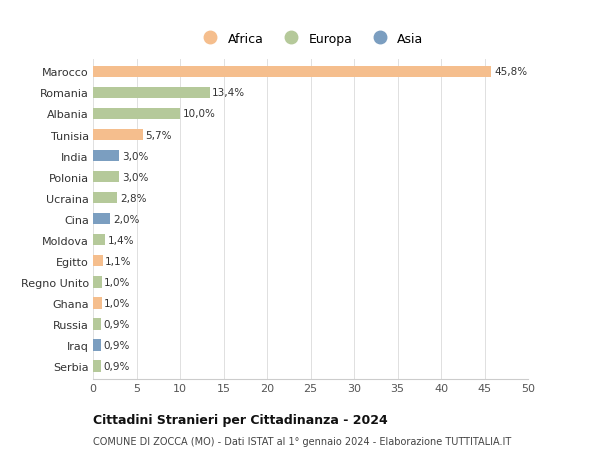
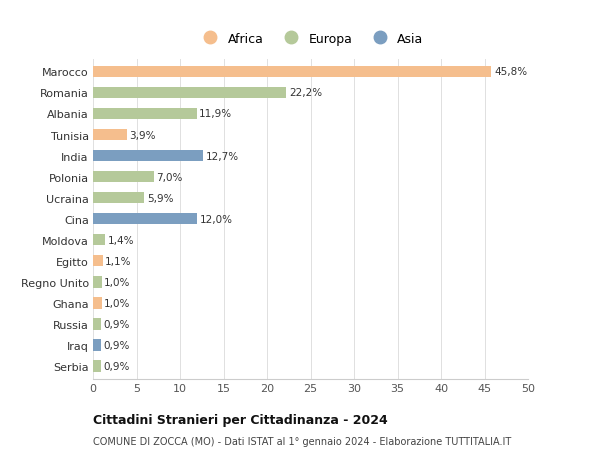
Romania: 13,4% -> 22,2%
Albania: 10,0% -> 11,9%
Tunisia: 5,7% -> 3,9%
India: 3,0% -> 12,7%
Polonia: 3,0% -> 7,0%
Ucraina: 2,8% -> 5,9%
Cina: 2,0% -> 12,0%
